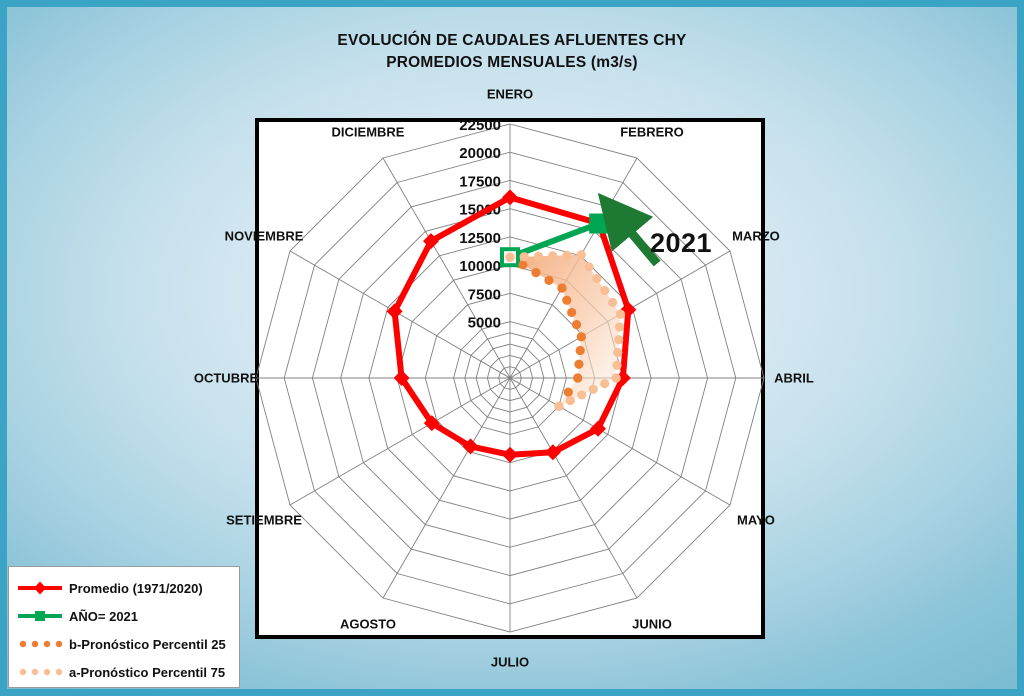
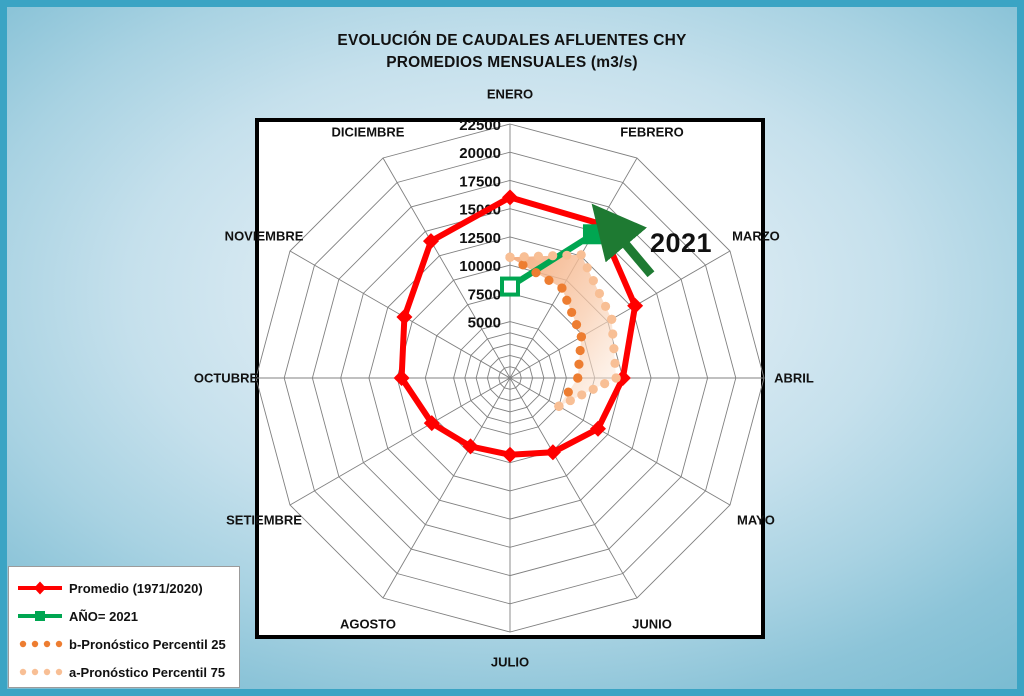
AÑO= 2021/ENERO: 10700 -> 8100
AÑO= 2021/FEBRERO: 15800 -> 14700
Promedio (1971/2020)/MARZO: 12100 -> 12800
a-Pronóstico Percentil 75/MARZO: 11300 -> 10400
Promedio (1971/2020)/NOVIEMBRE: 11800 -> 10800
